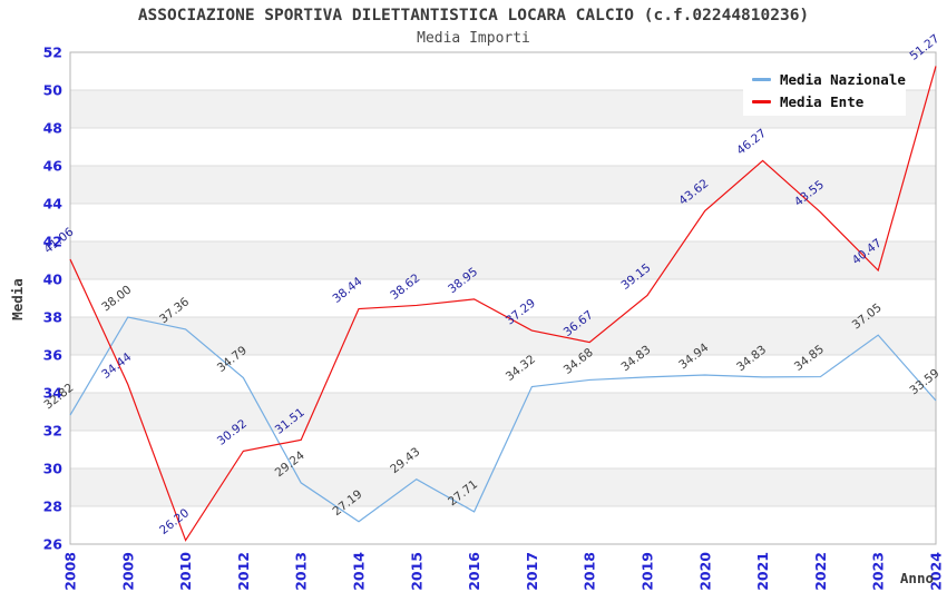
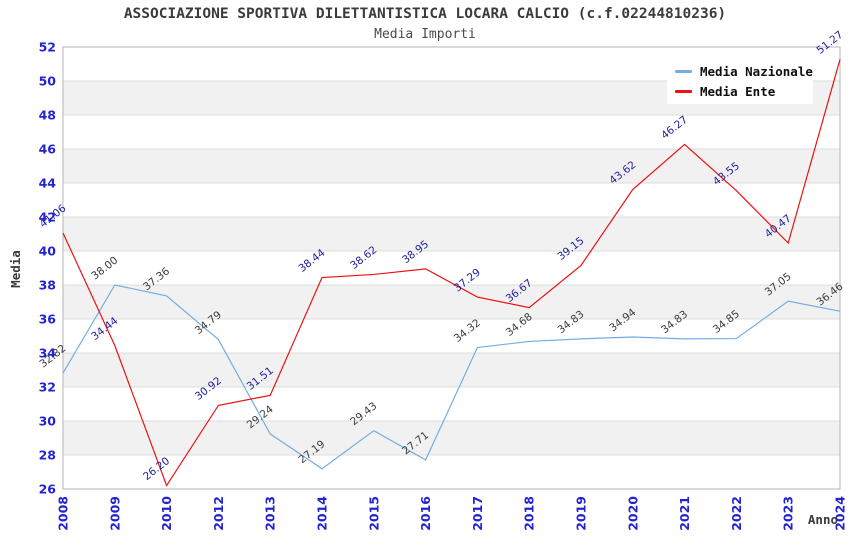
Media Nazionale/2024: 33.59 -> 36.46
